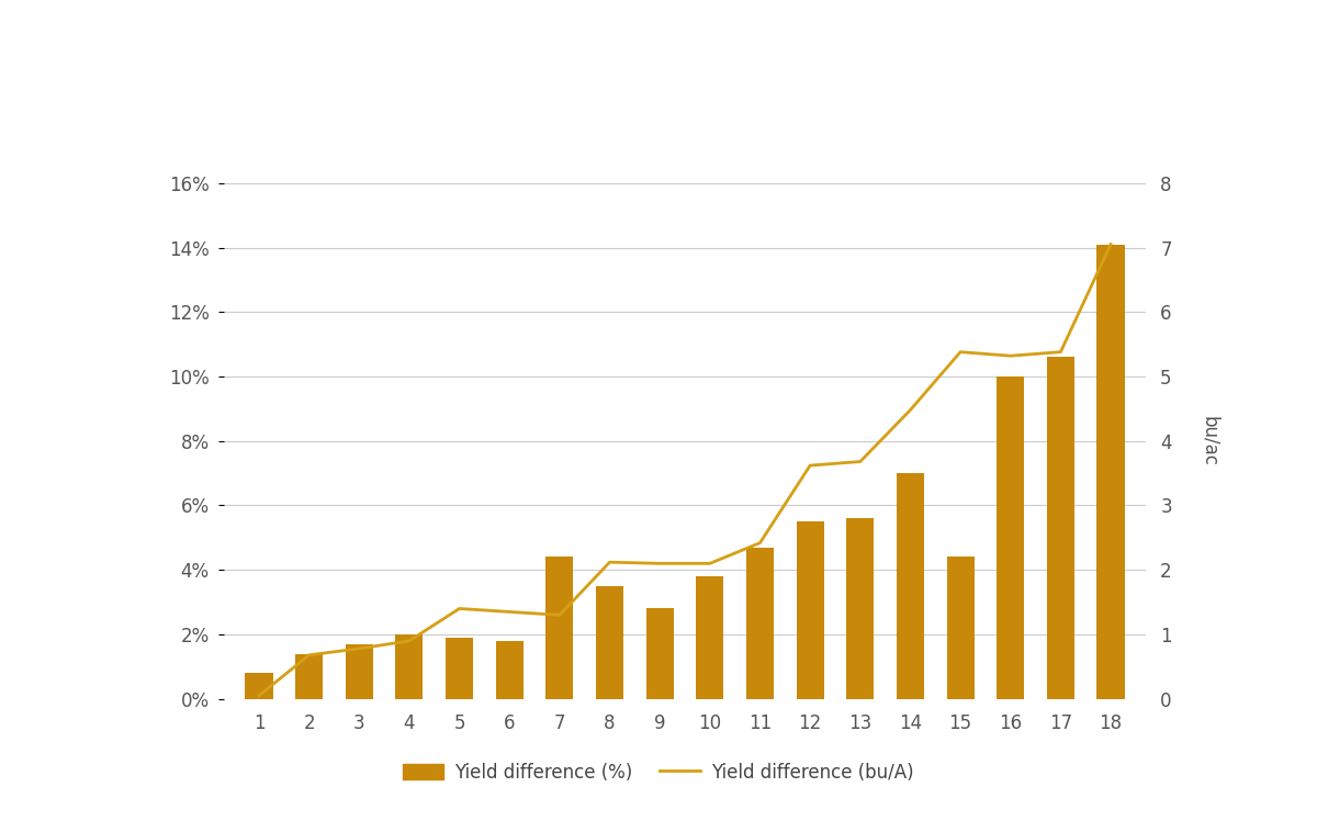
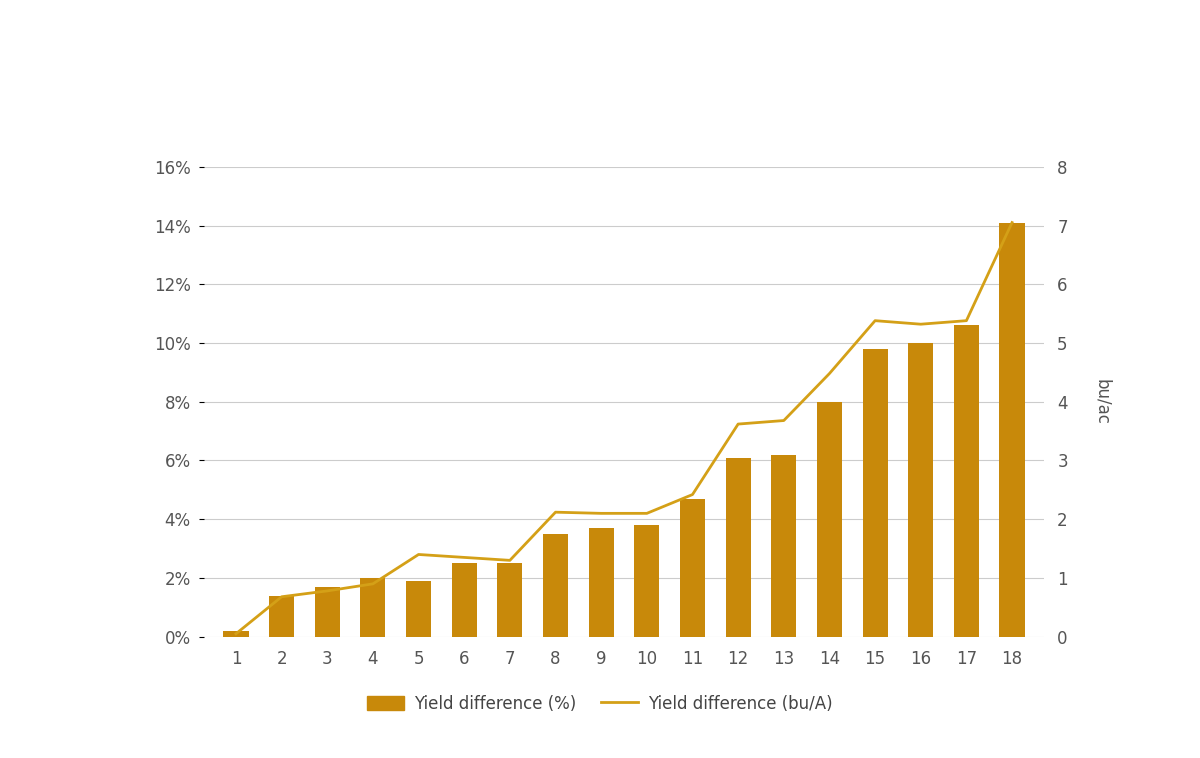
Yield difference (%)/1: 0.8% -> 0.2%
Yield difference (%)/6: 1.8% -> 2.5%
Yield difference (%)/7: 4.4% -> 2.5%
Yield difference (%)/9: 2.8% -> 3.7%
Yield difference (%)/12: 5.5% -> 6.1%
Yield difference (%)/13: 5.6% -> 6.2%
Yield difference (%)/14: 7.0% -> 8.0%
Yield difference (%)/15: 4.4% -> 9.8%
